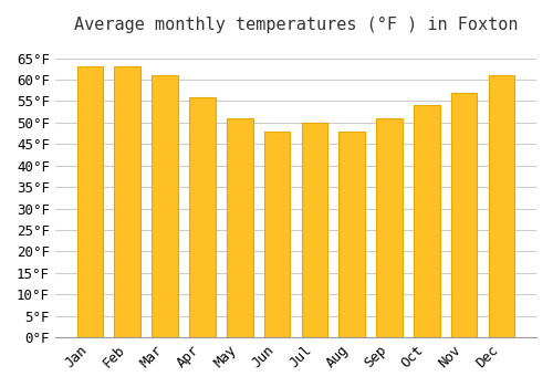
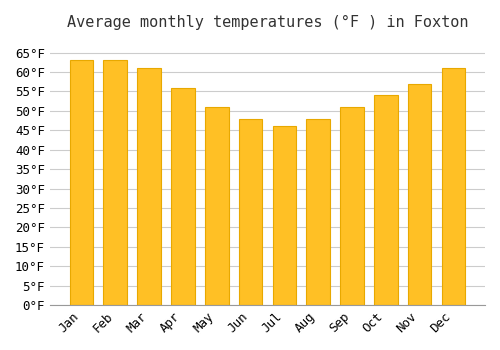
Jul: 50°F -> 46°F
